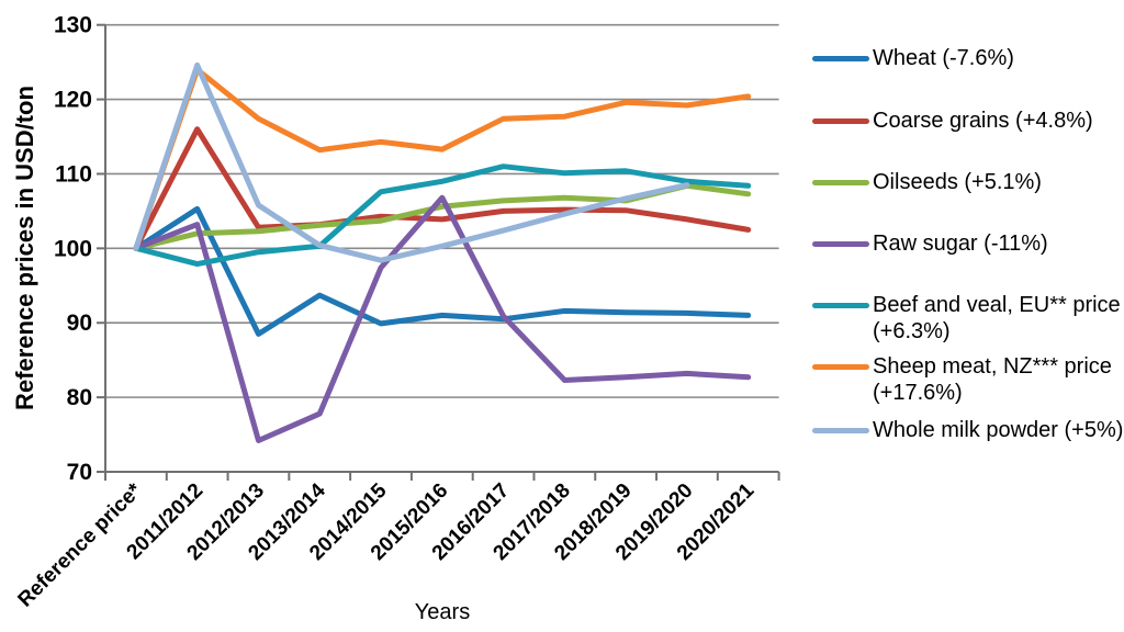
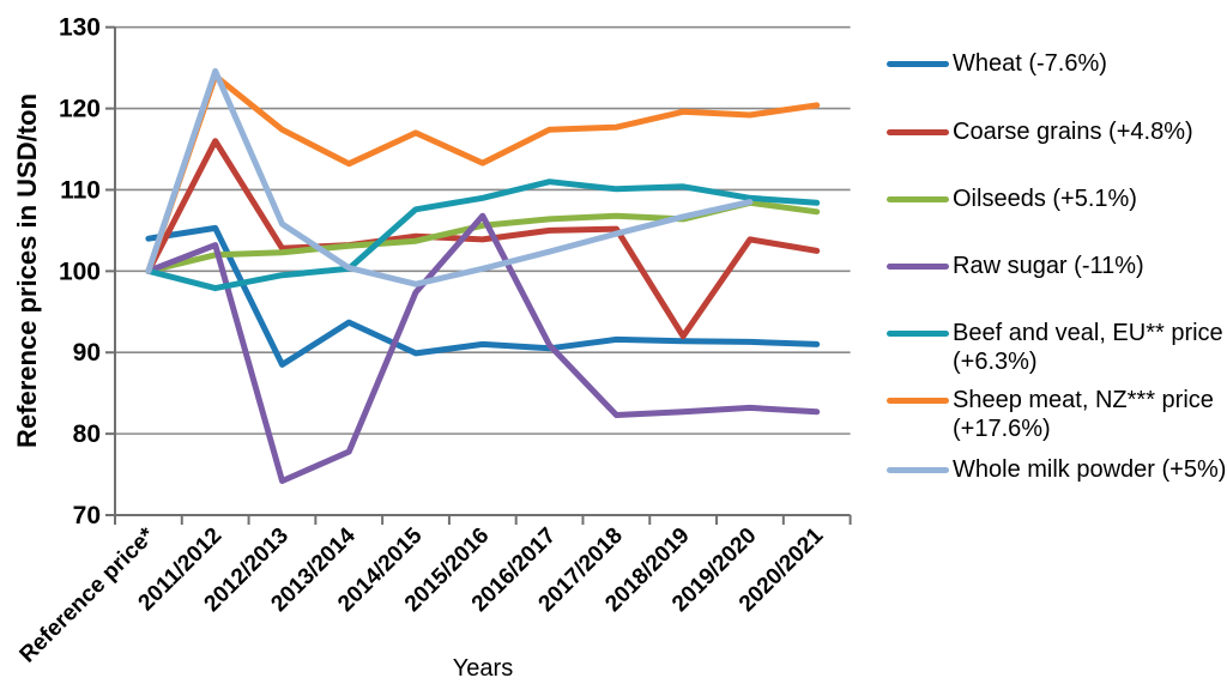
Wheat (-7.6%)/Reference price*: 100 -> 104
Sheep meat, NZ*** price (+17.6%)/2014/2015: 114 -> 117
Coarse grains (+4.8%)/2018/2019: 105 -> 92
